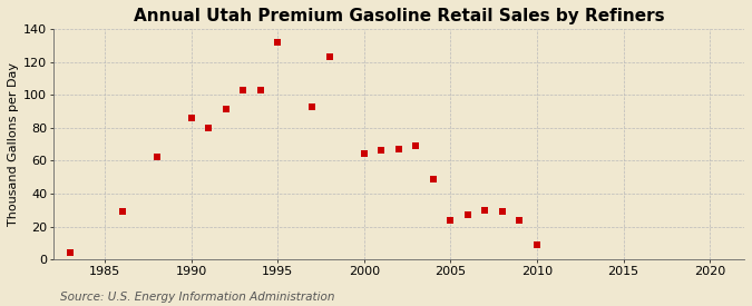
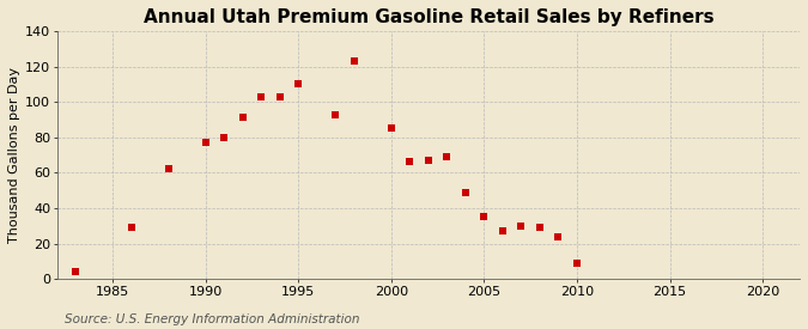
1990: 86 -> 77
1995: 132 -> 110
2000: 64 -> 85
2005: 24 -> 35
